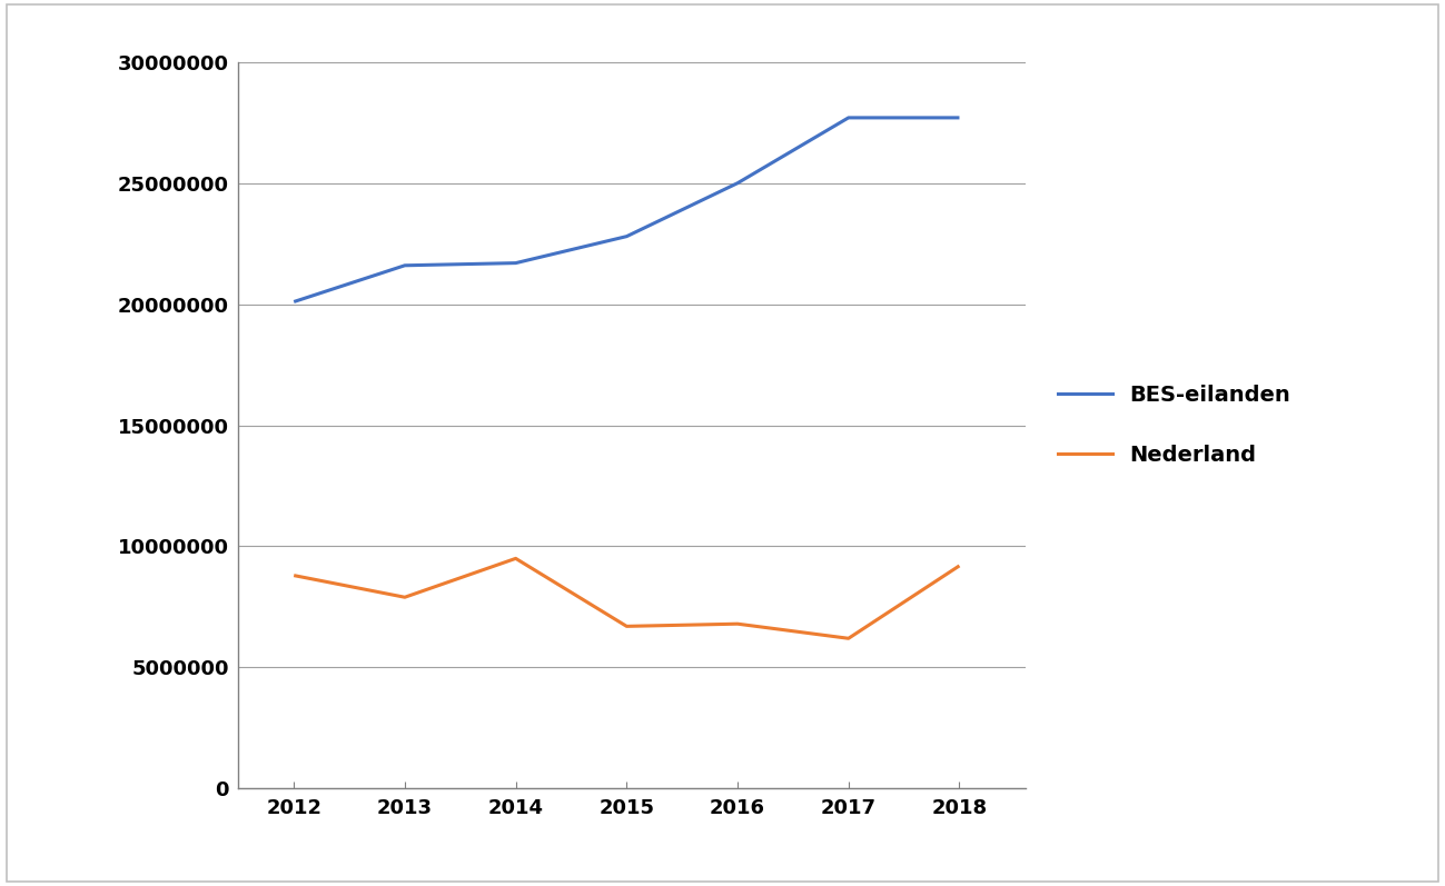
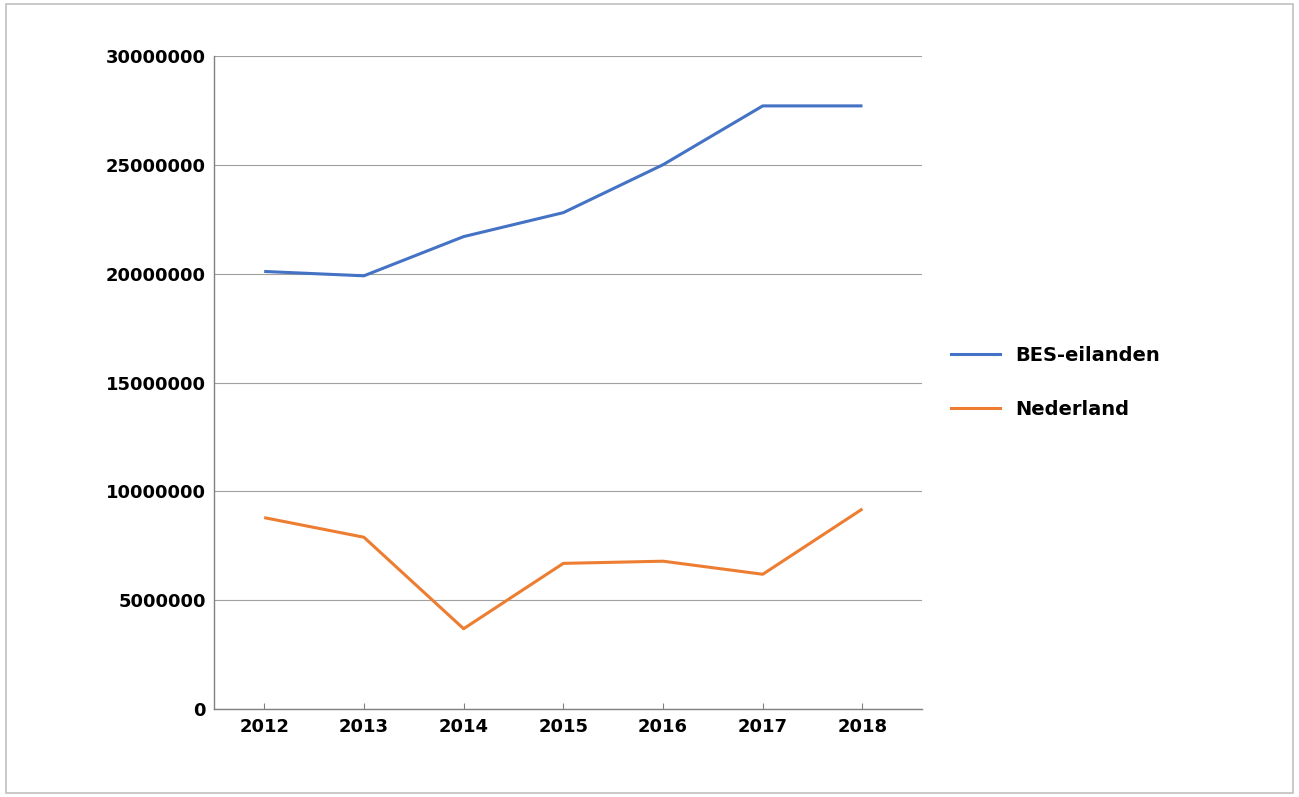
BES-eilanden/2013: 21600000 -> 19900000
Nederland/2014: 9500000 -> 3700000
